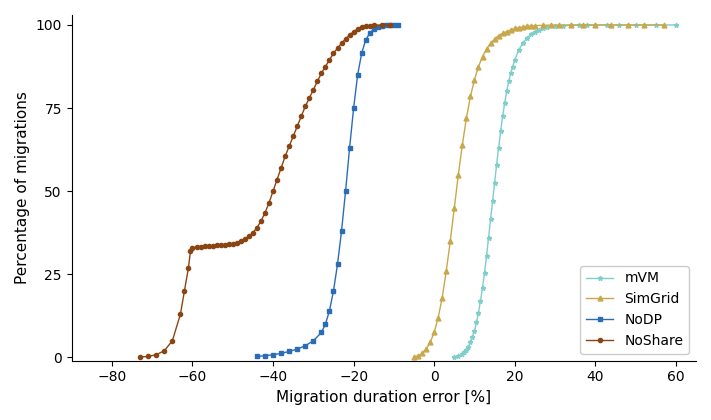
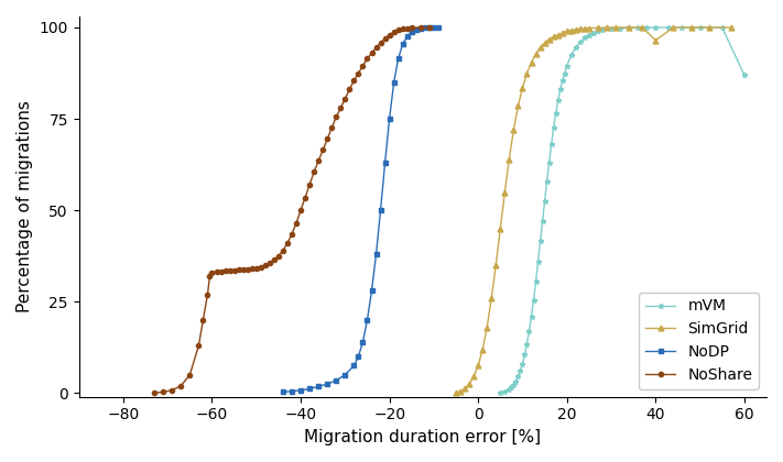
SimGrid/40: 100.0 -> 96.5
mVM/60: 100.0 -> 87.0
